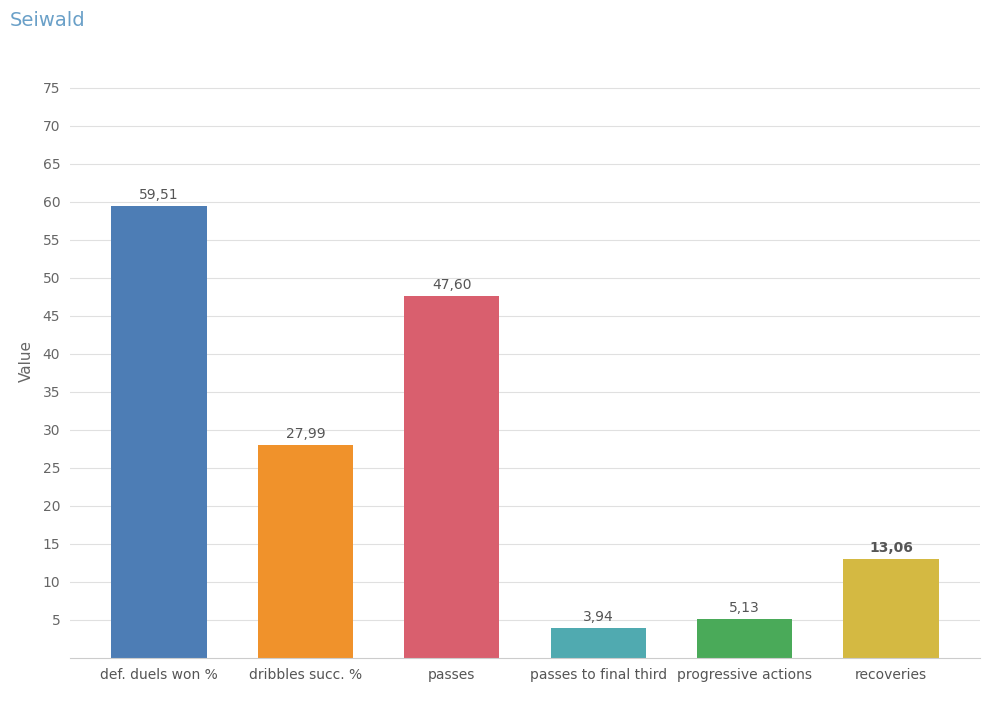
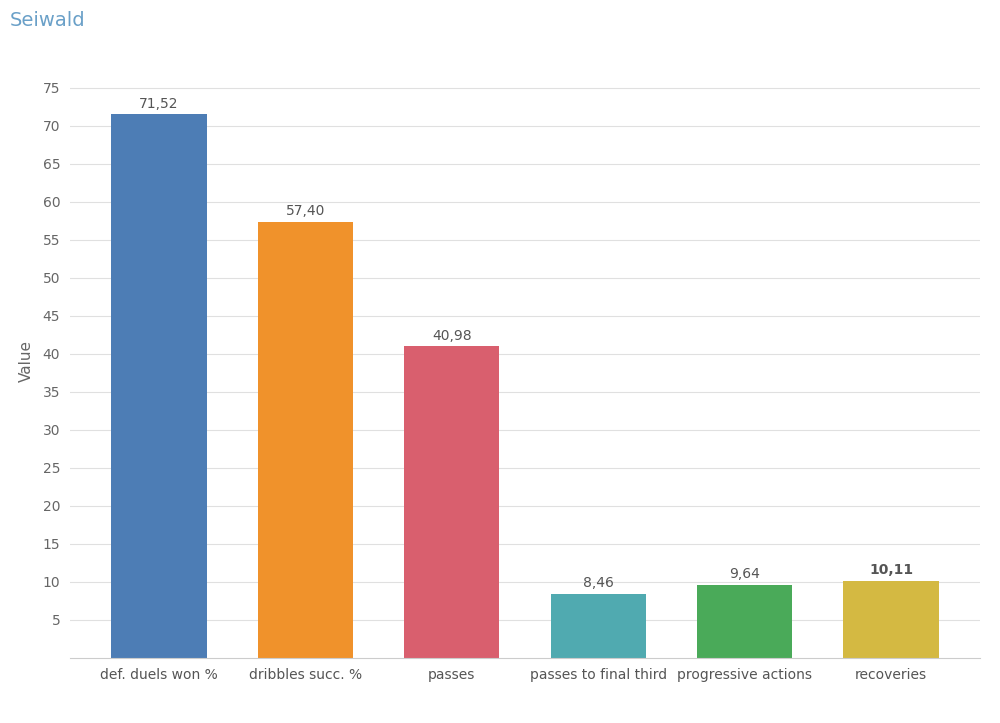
def. duels won %: 59,51 -> 71,52
dribbles succ. %: 27,99 -> 57,40
passes: 47,60 -> 40,98
passes to final third: 3,94 -> 8,46
progressive actions: 5,13 -> 9,64
recoveries: 13,06 -> 10,11
